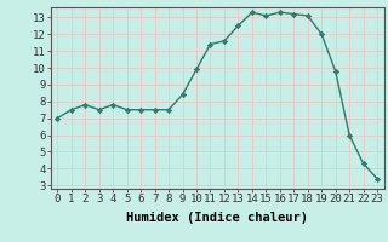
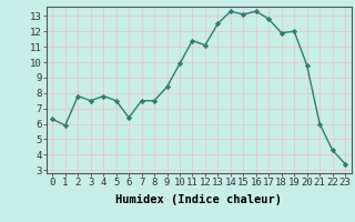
0: 7.0 -> 6.3
1: 7.5 -> 5.9
6: 7.5 -> 6.4
12: 11.6 -> 11.1
17: 13.2 -> 12.8
18: 13.1 -> 11.9
